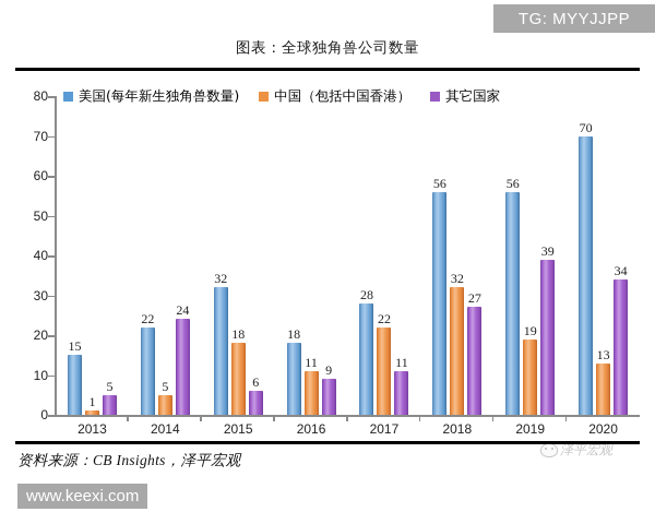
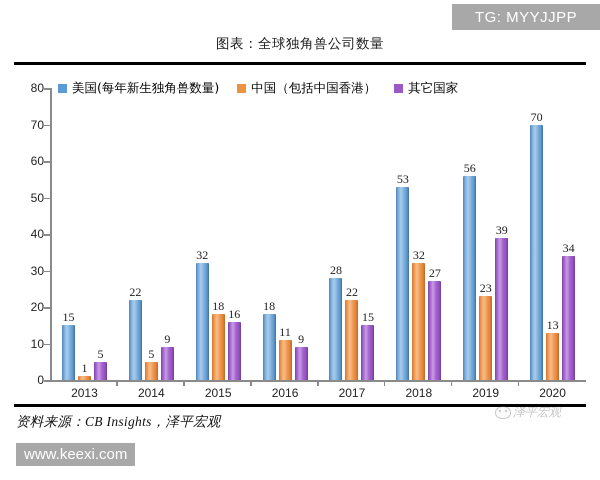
其它国家/2014: 24 -> 9
其它国家/2015: 6 -> 16
其它国家/2017: 11 -> 15
美国(每年新生独角兽数量)/2018: 56 -> 53
中国（包括中国香港）/2019: 19 -> 23
